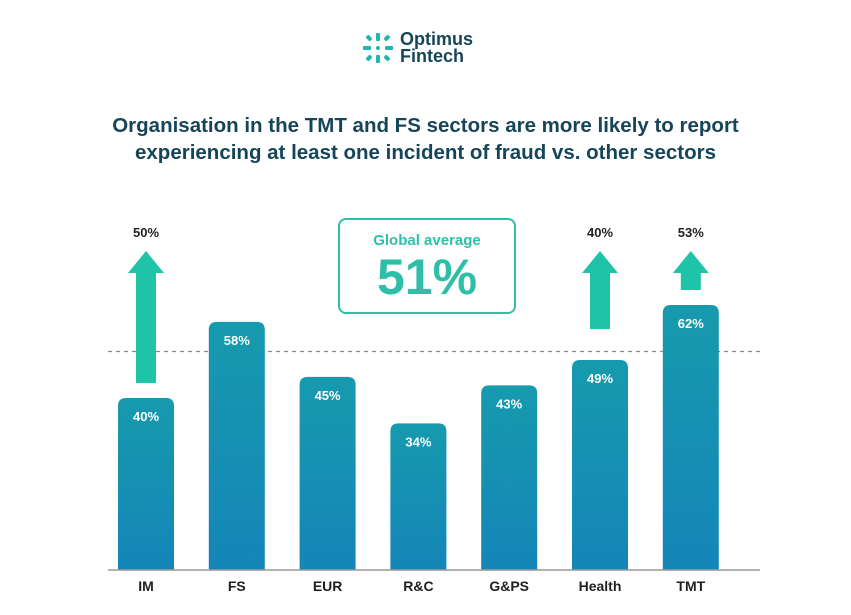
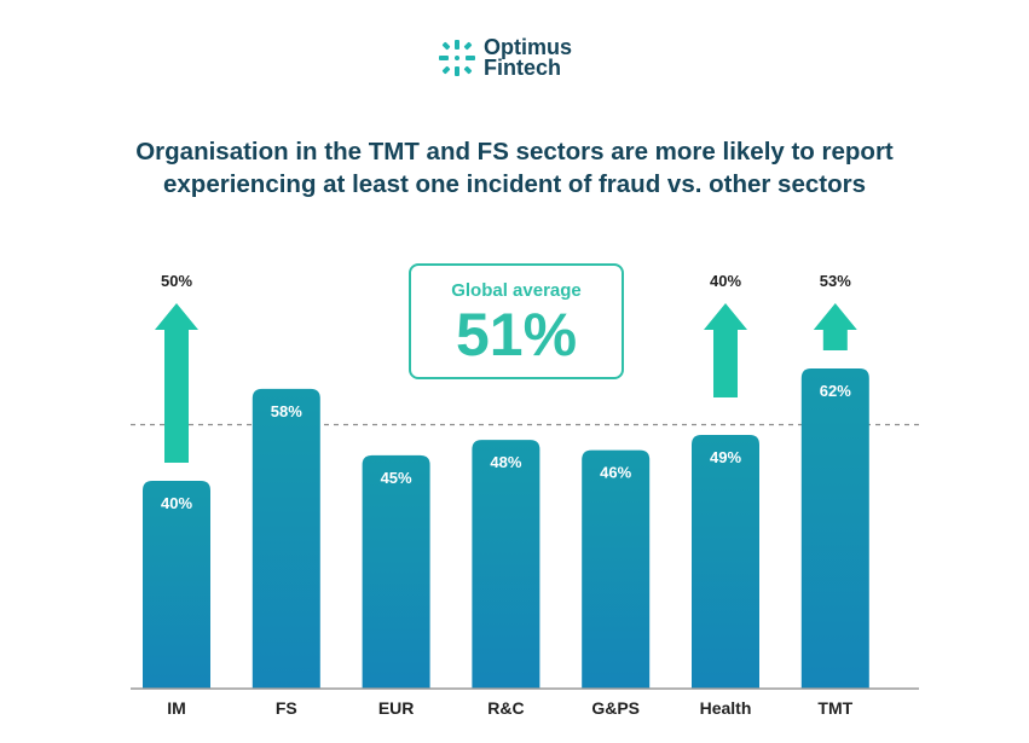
R&C: 34% -> 48%
G&PS: 43% -> 46%
